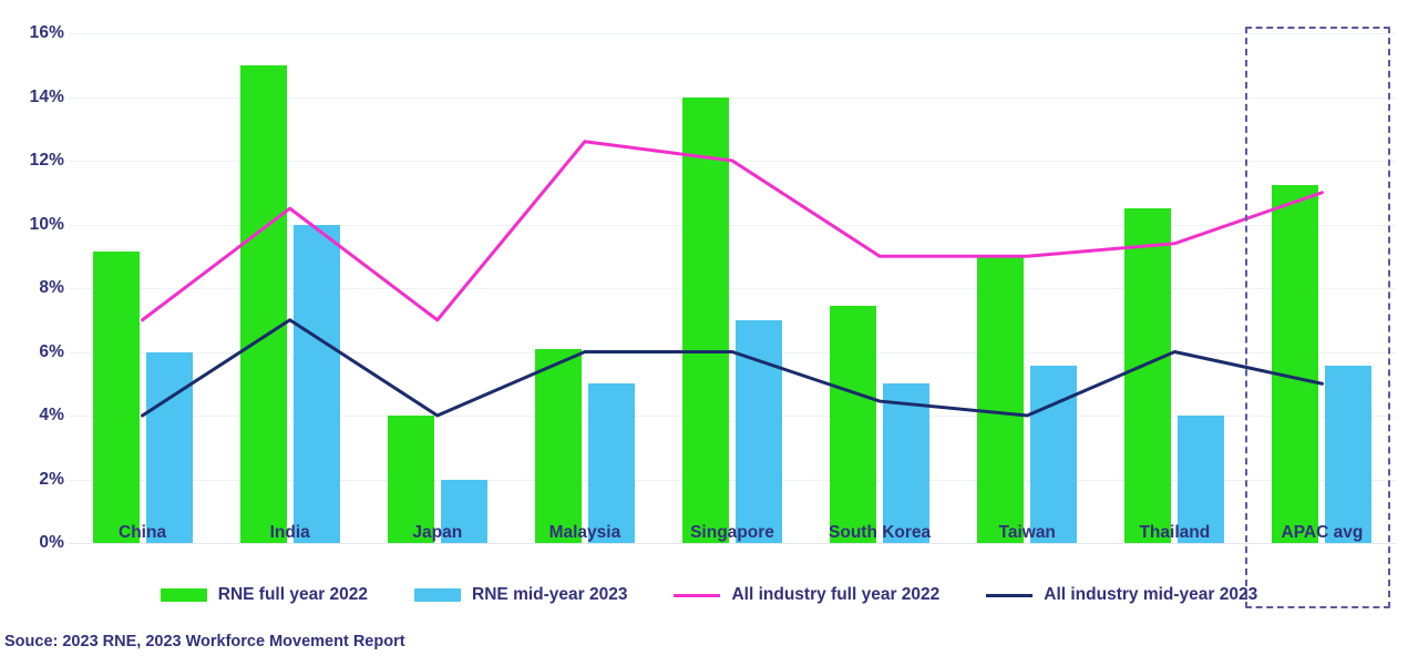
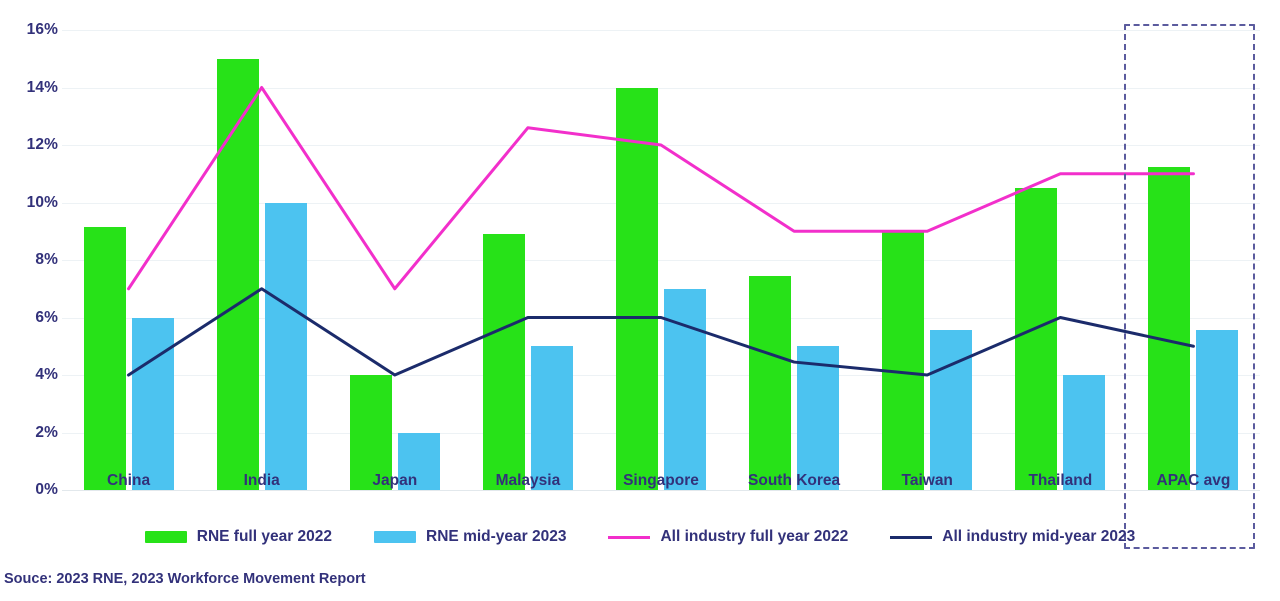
All industry full year 2022/India: 10.5% -> 14.0%
RNE full year 2022/Malaysia: 6.1% -> 8.9%
All industry full year 2022/Thailand: 9.4% -> 11.0%
